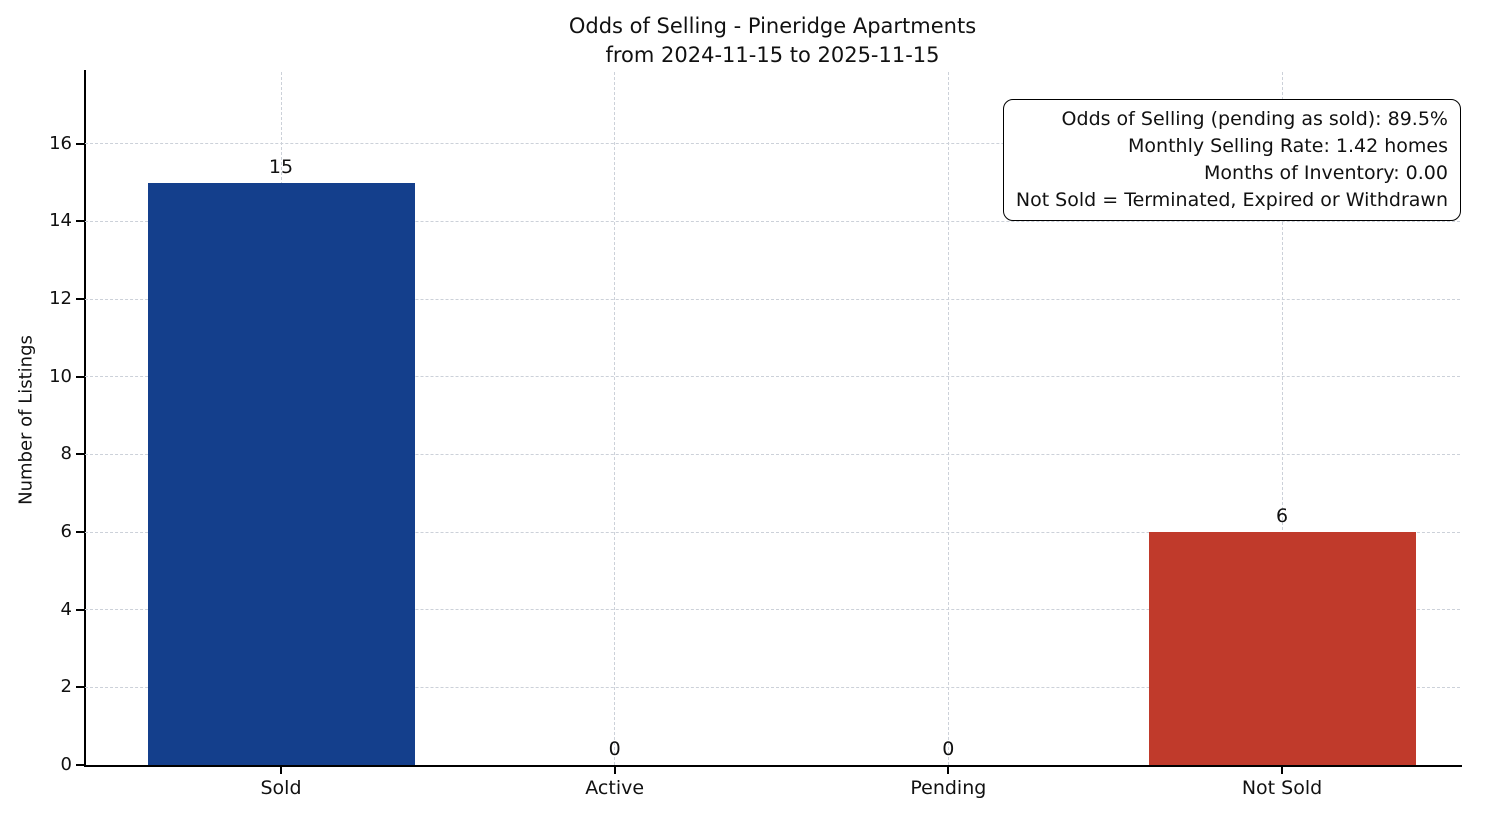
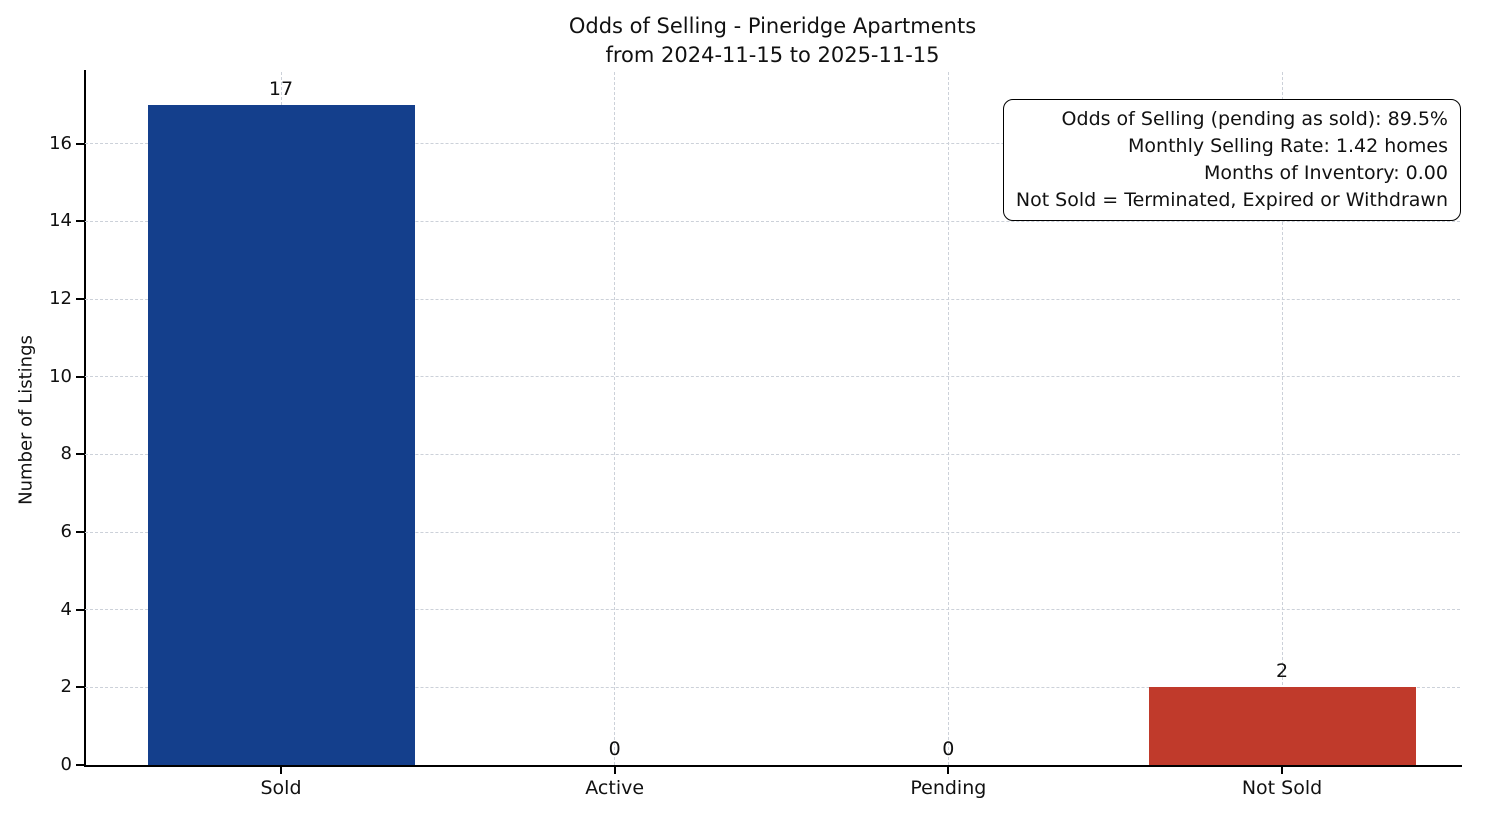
Sold: 15 -> 17
Not Sold: 6 -> 2
